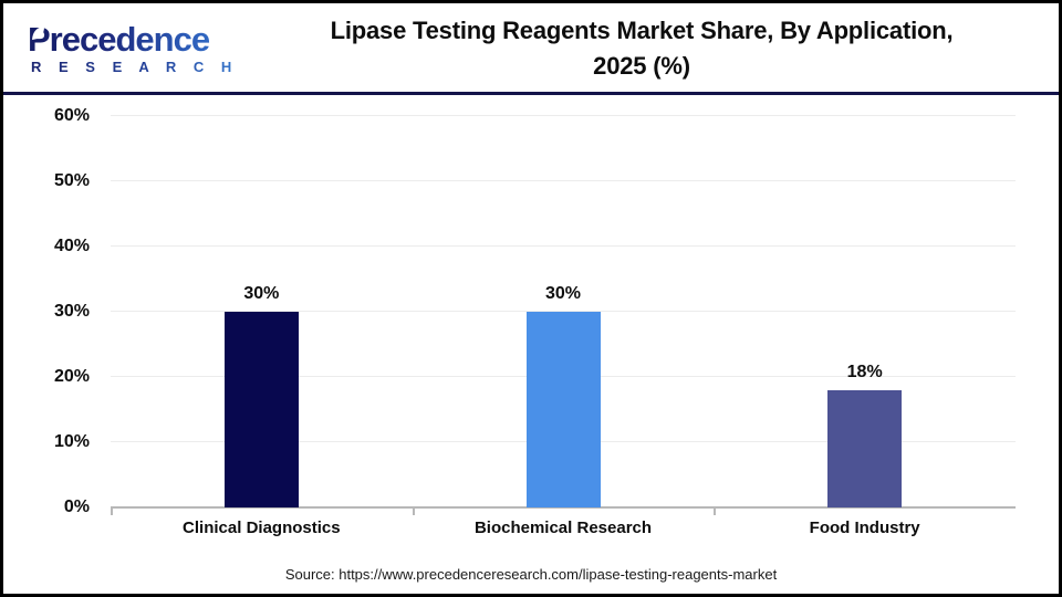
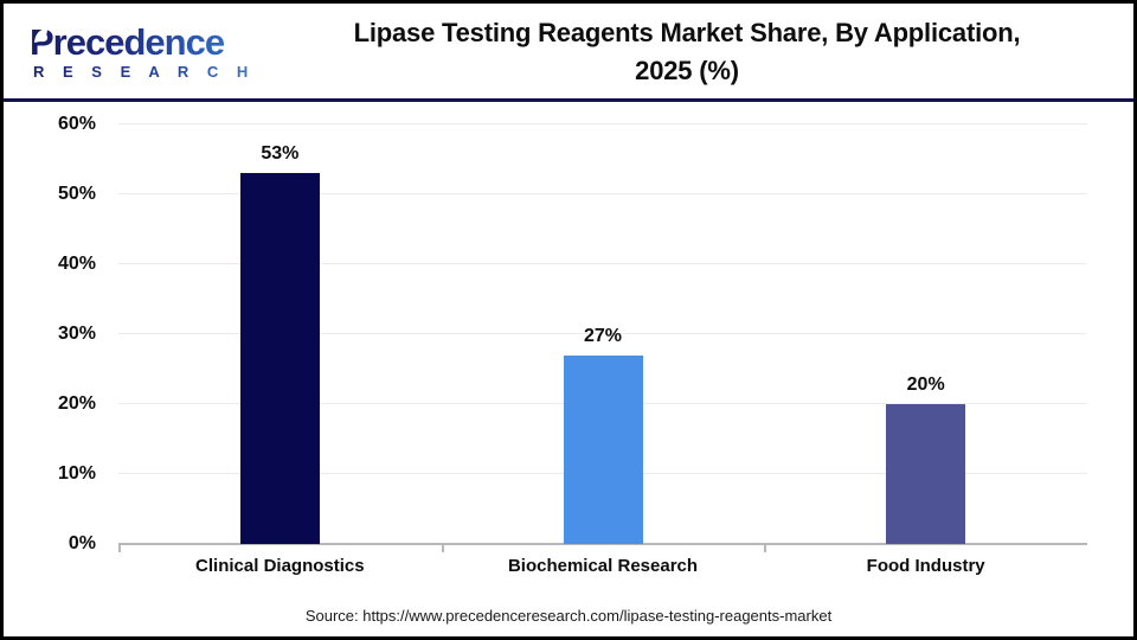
Clinical Diagnostics: 30% -> 53%
Biochemical Research: 30% -> 27%
Food Industry: 18% -> 20%
